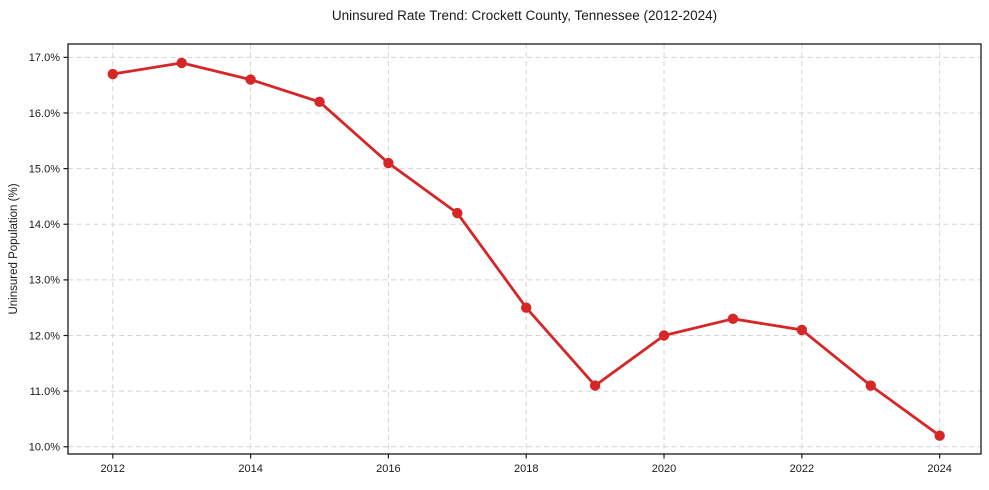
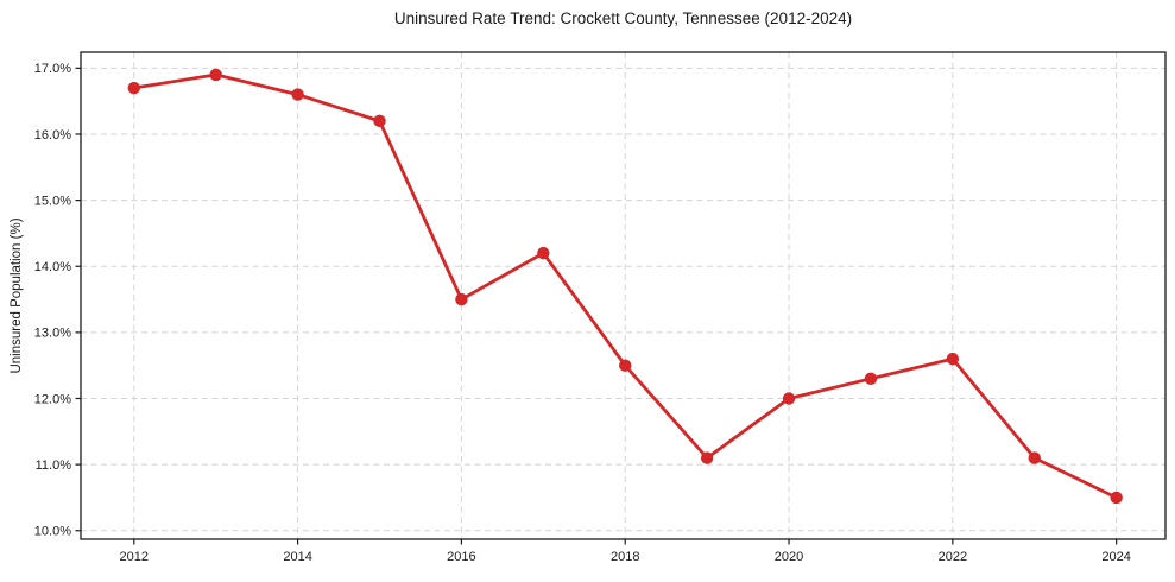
2016: 15.1% -> 13.5%
2022: 12.1% -> 12.6%
2024: 10.2% -> 10.5%
